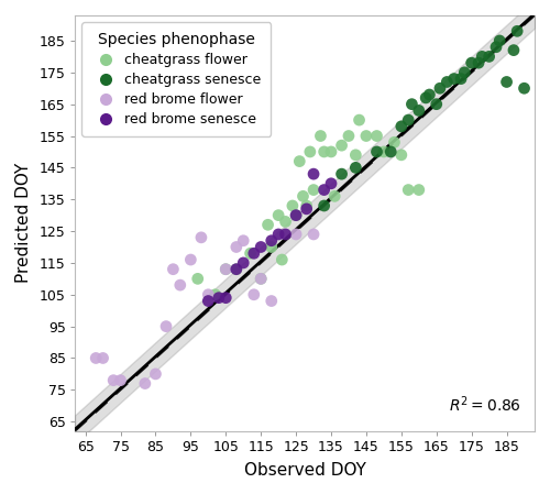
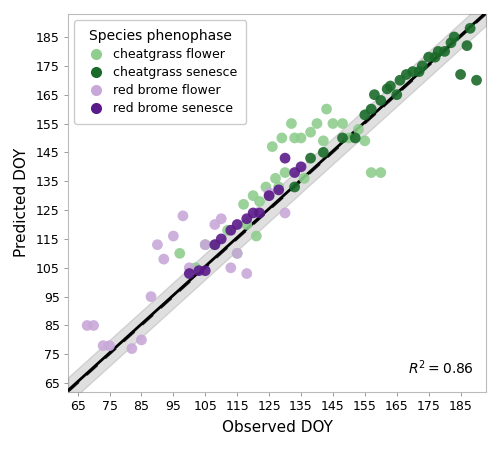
red brome flower/125: 124 -> 131
